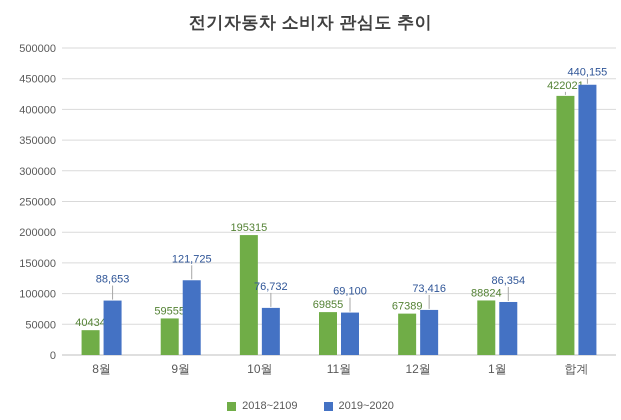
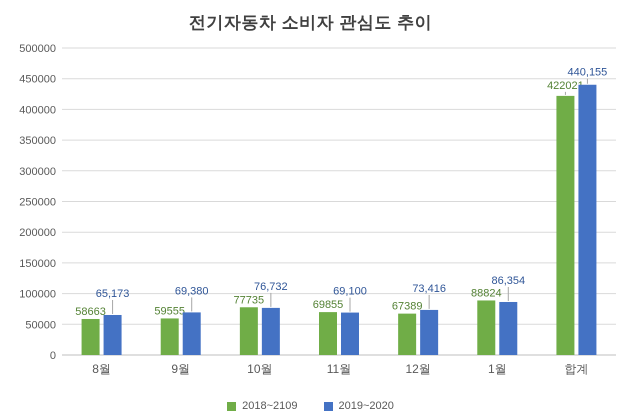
2018~2109/8월: 40434 -> 58663
2019~2020/8월: 88,653 -> 65,173
2019~2020/9월: 121,725 -> 69,380
2018~2109/10월: 195315 -> 77735
